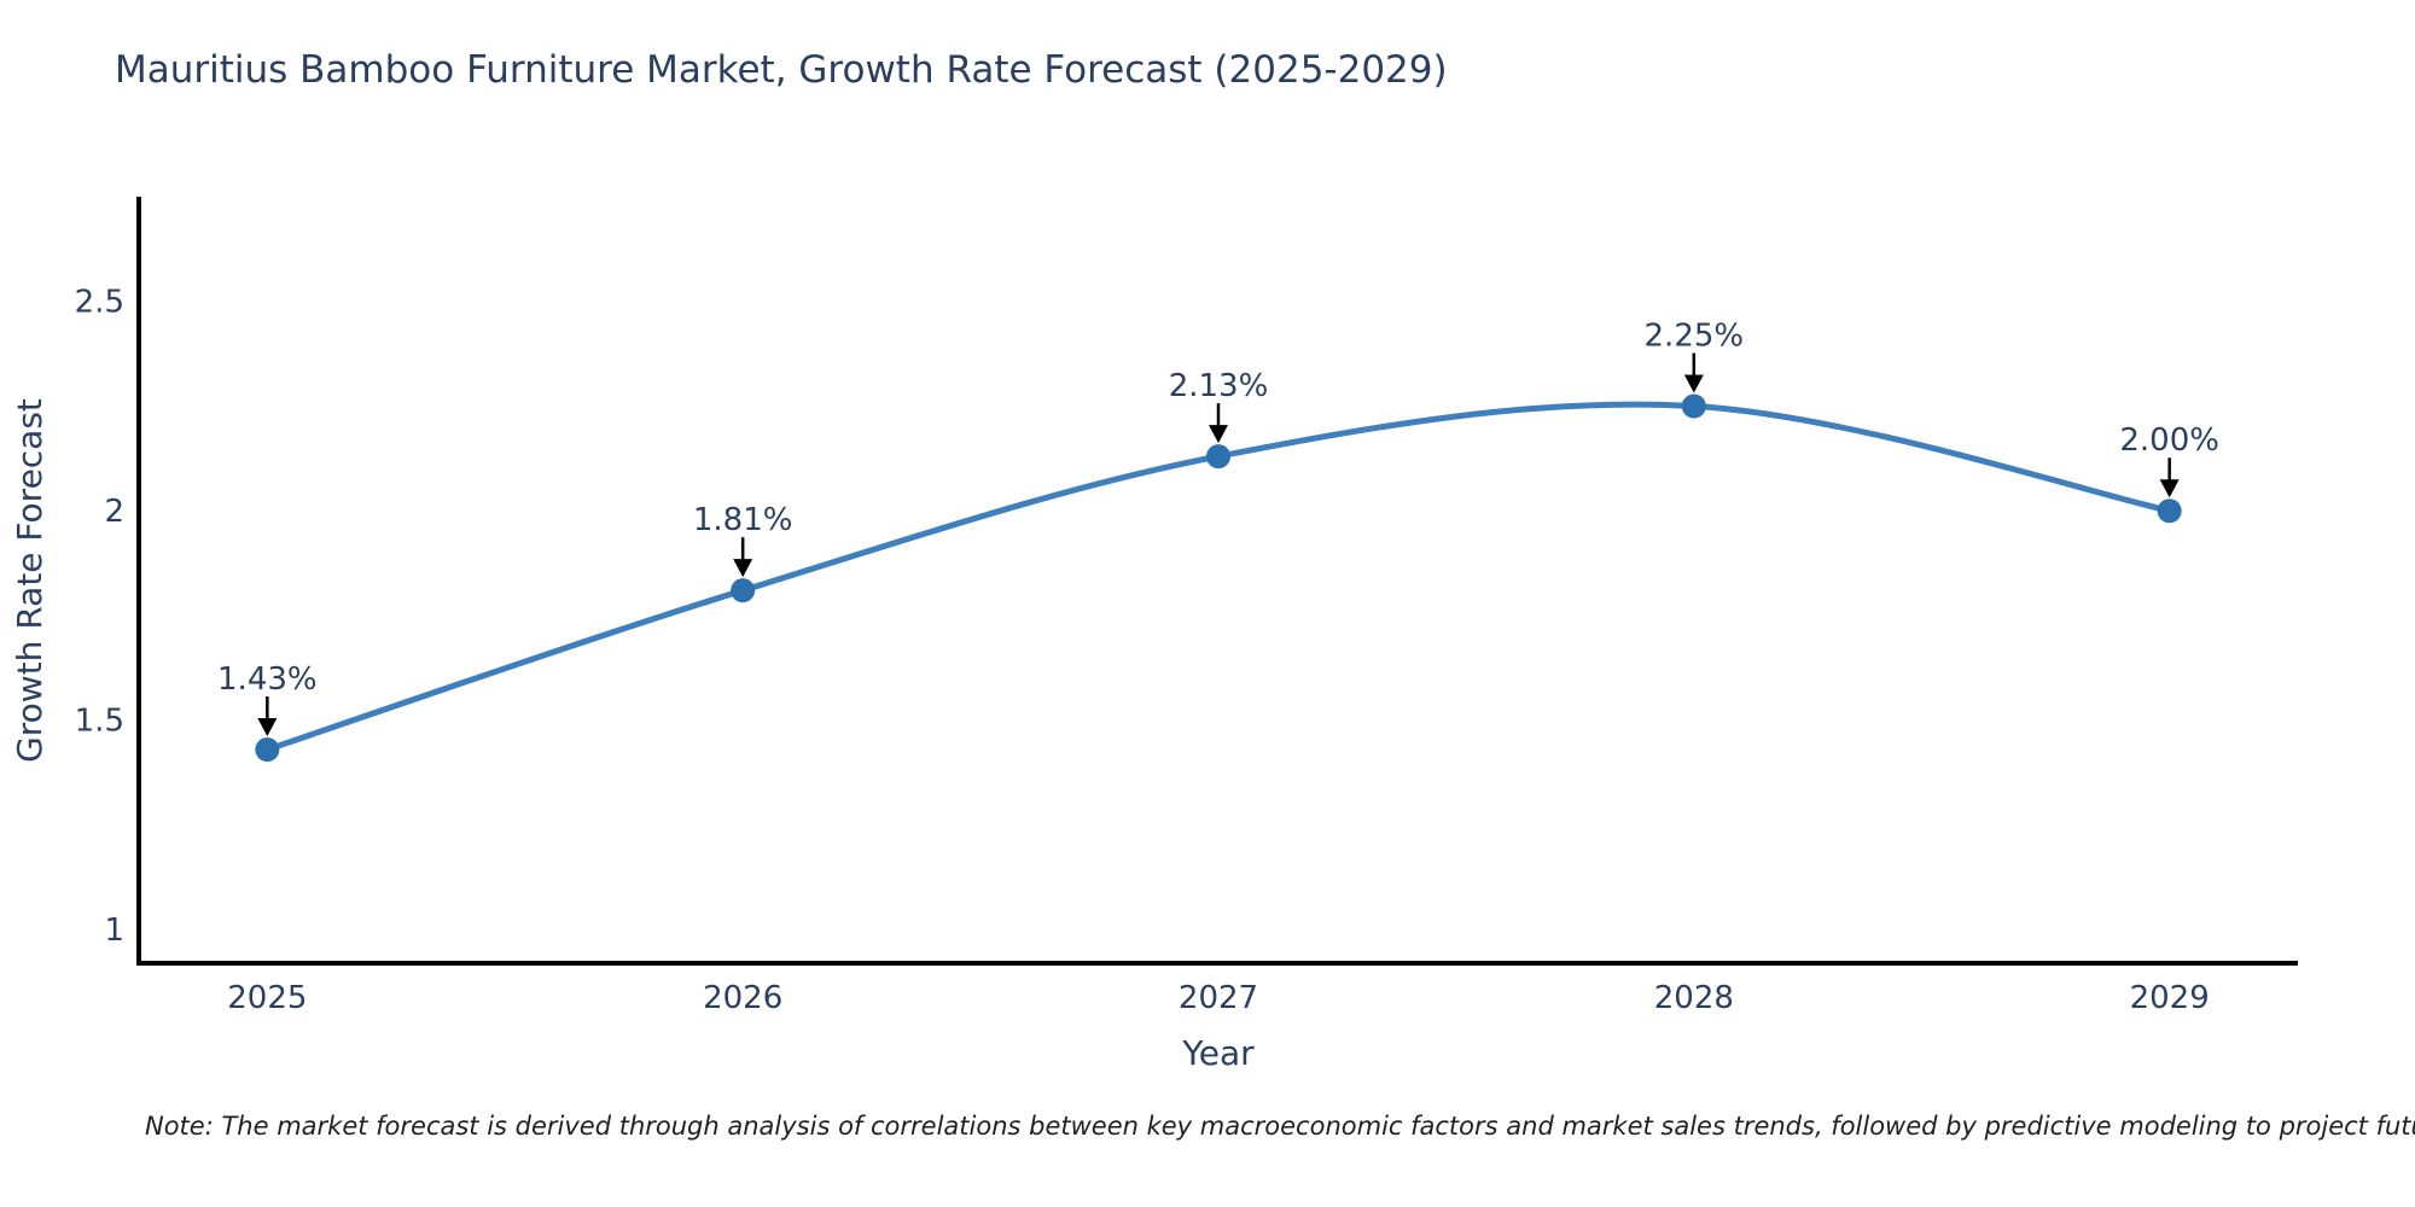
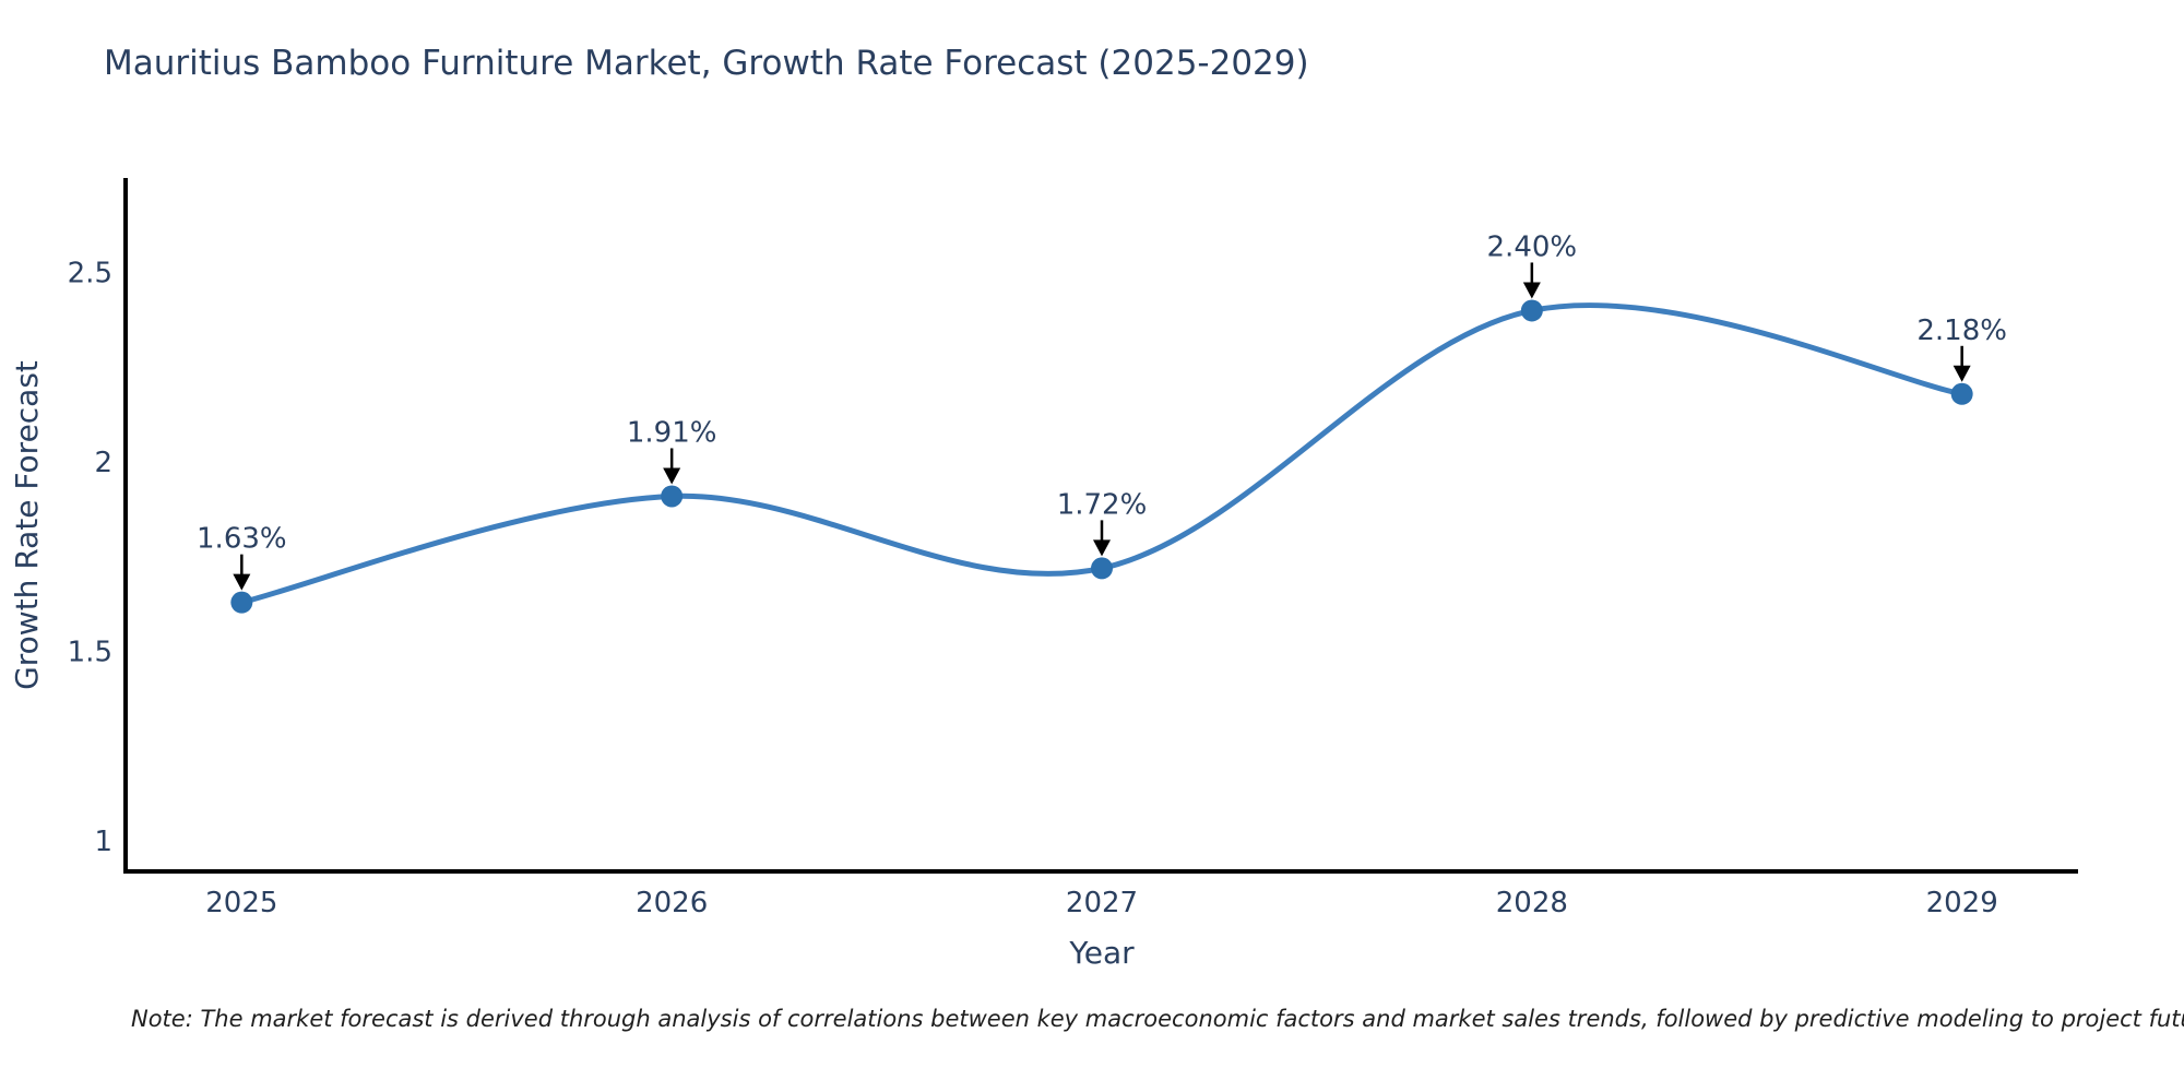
2025: 1.43% -> 1.63%
2026: 1.81% -> 1.91%
2027: 2.13% -> 1.72%
2028: 2.25% -> 2.40%
2029: 2.00% -> 2.18%
